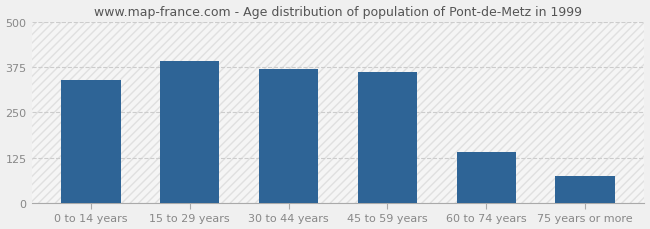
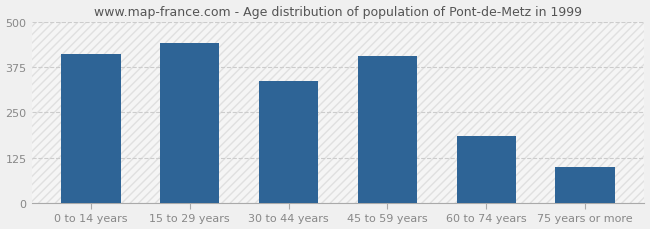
0 to 14 years: 338 -> 410
15 to 29 years: 390 -> 440
30 to 44 years: 370 -> 335
45 to 59 years: 360 -> 405
60 to 74 years: 140 -> 185
75 years or more: 75 -> 100
